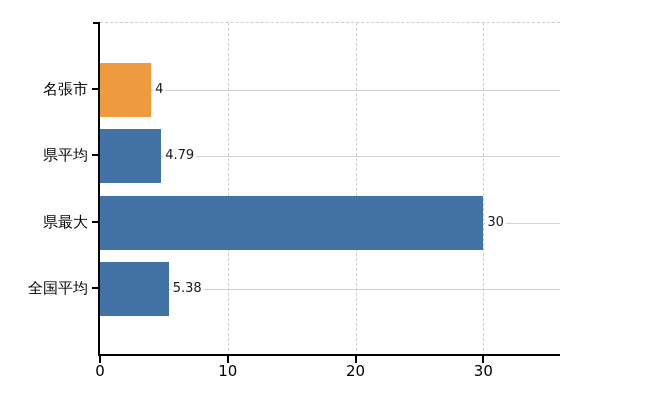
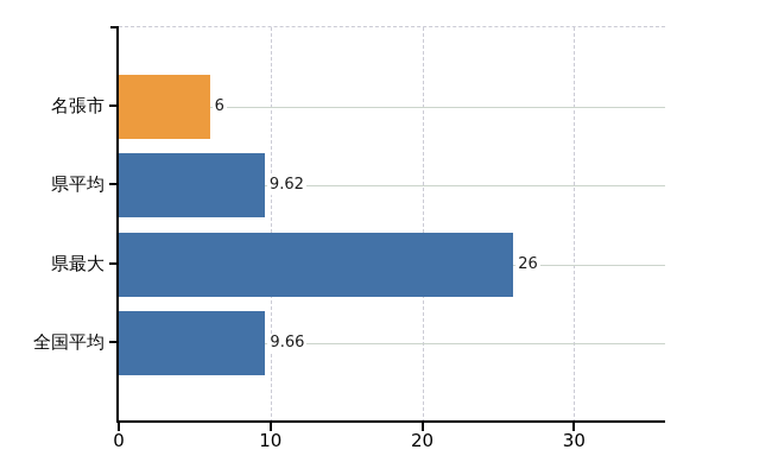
名張市: 4 -> 6
県平均: 4.79 -> 9.62
県最大: 30 -> 26
全国平均: 5.38 -> 9.66
